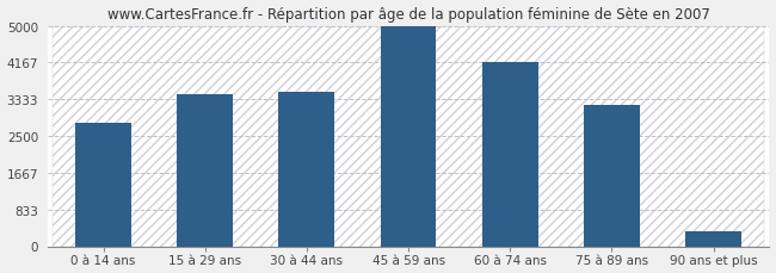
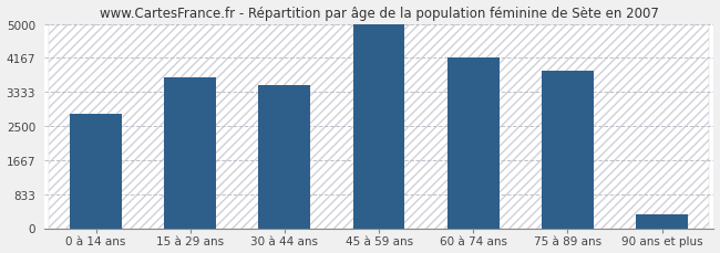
15 à 29 ans: 3450 -> 3700
75 à 89 ans: 3200 -> 3850
